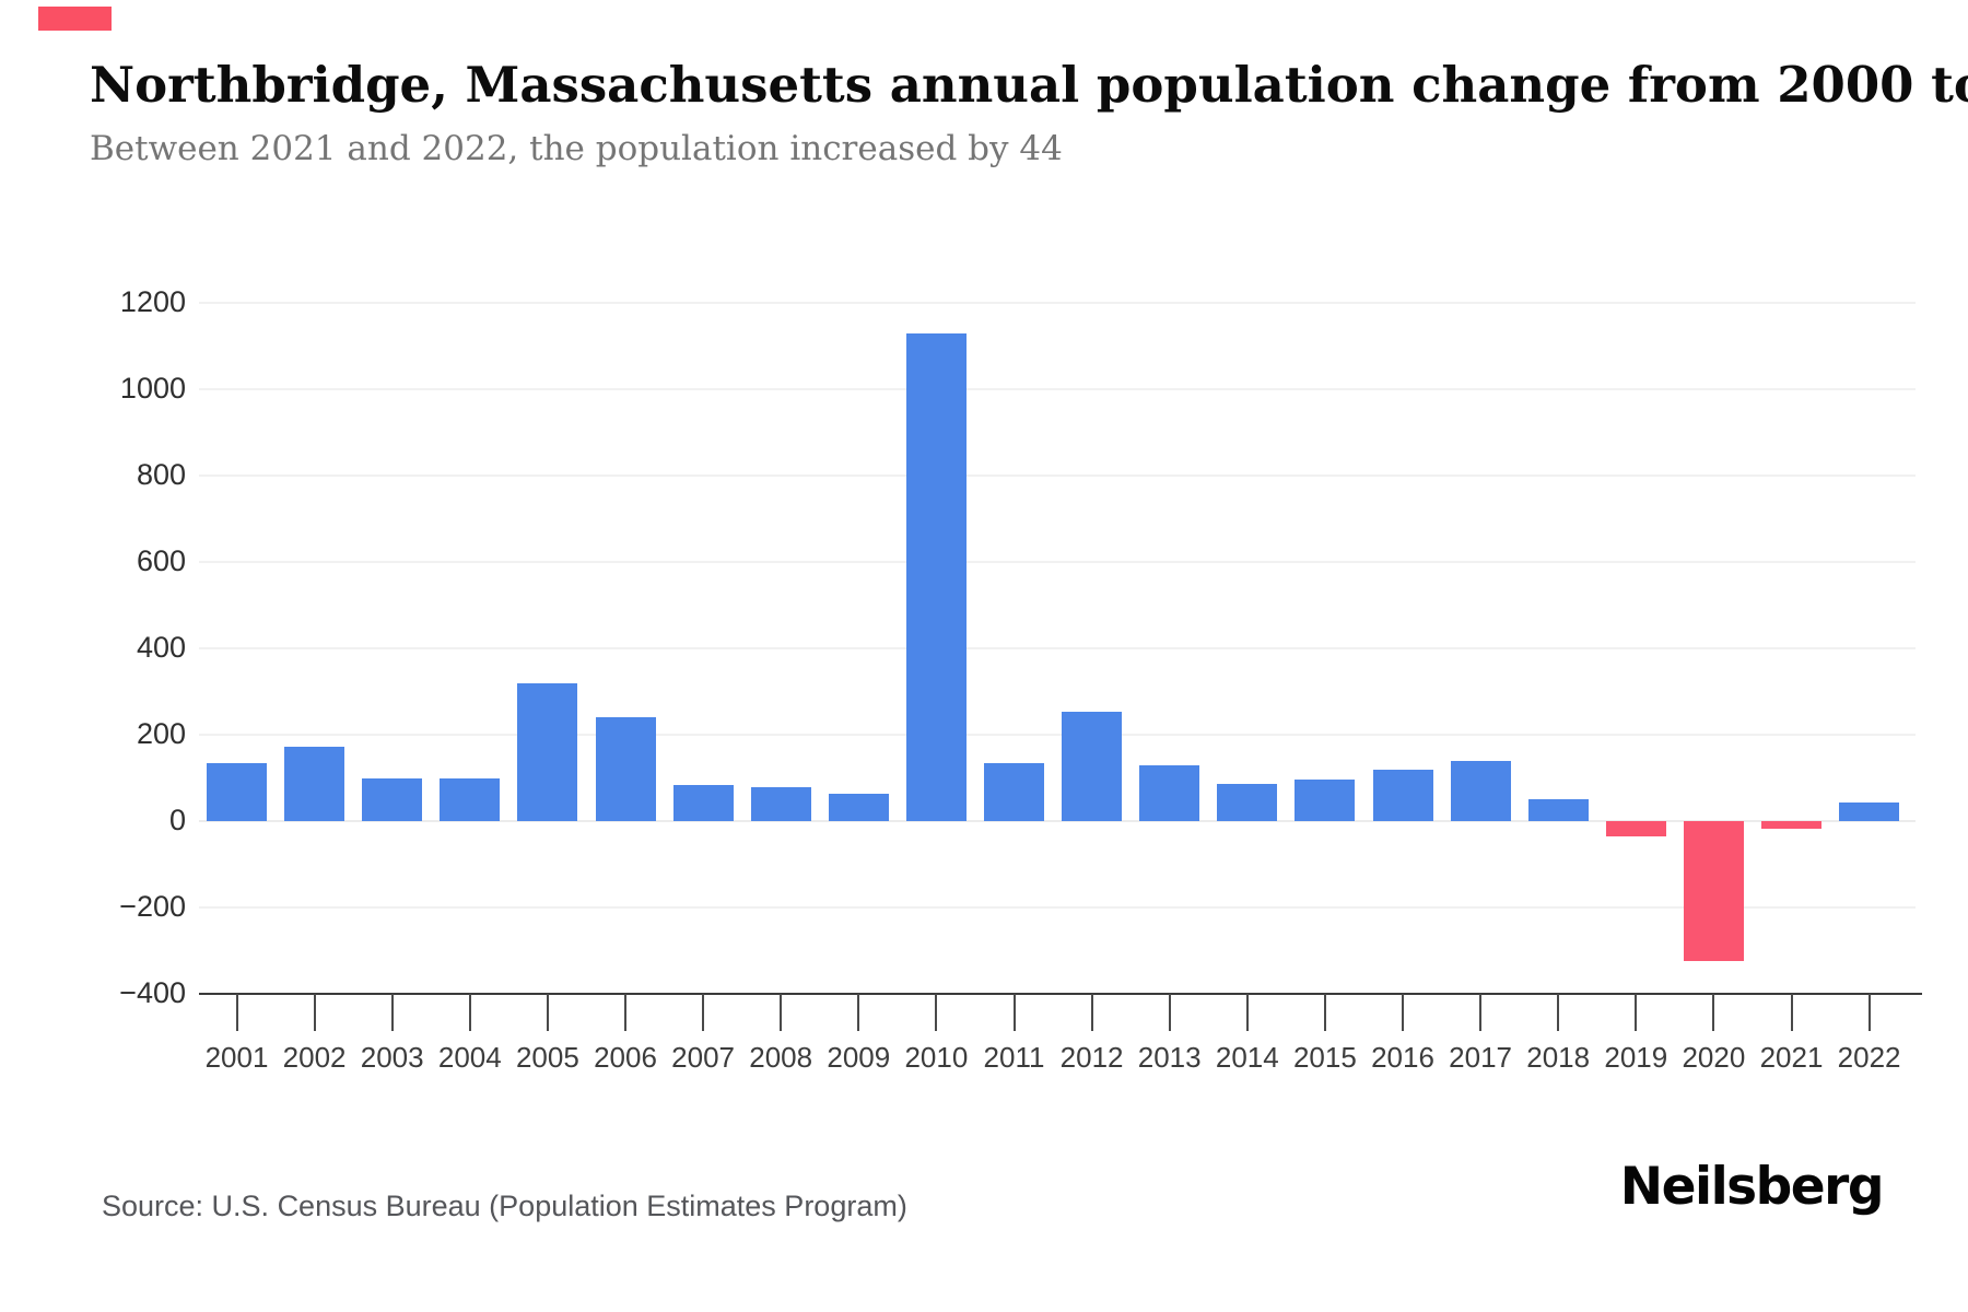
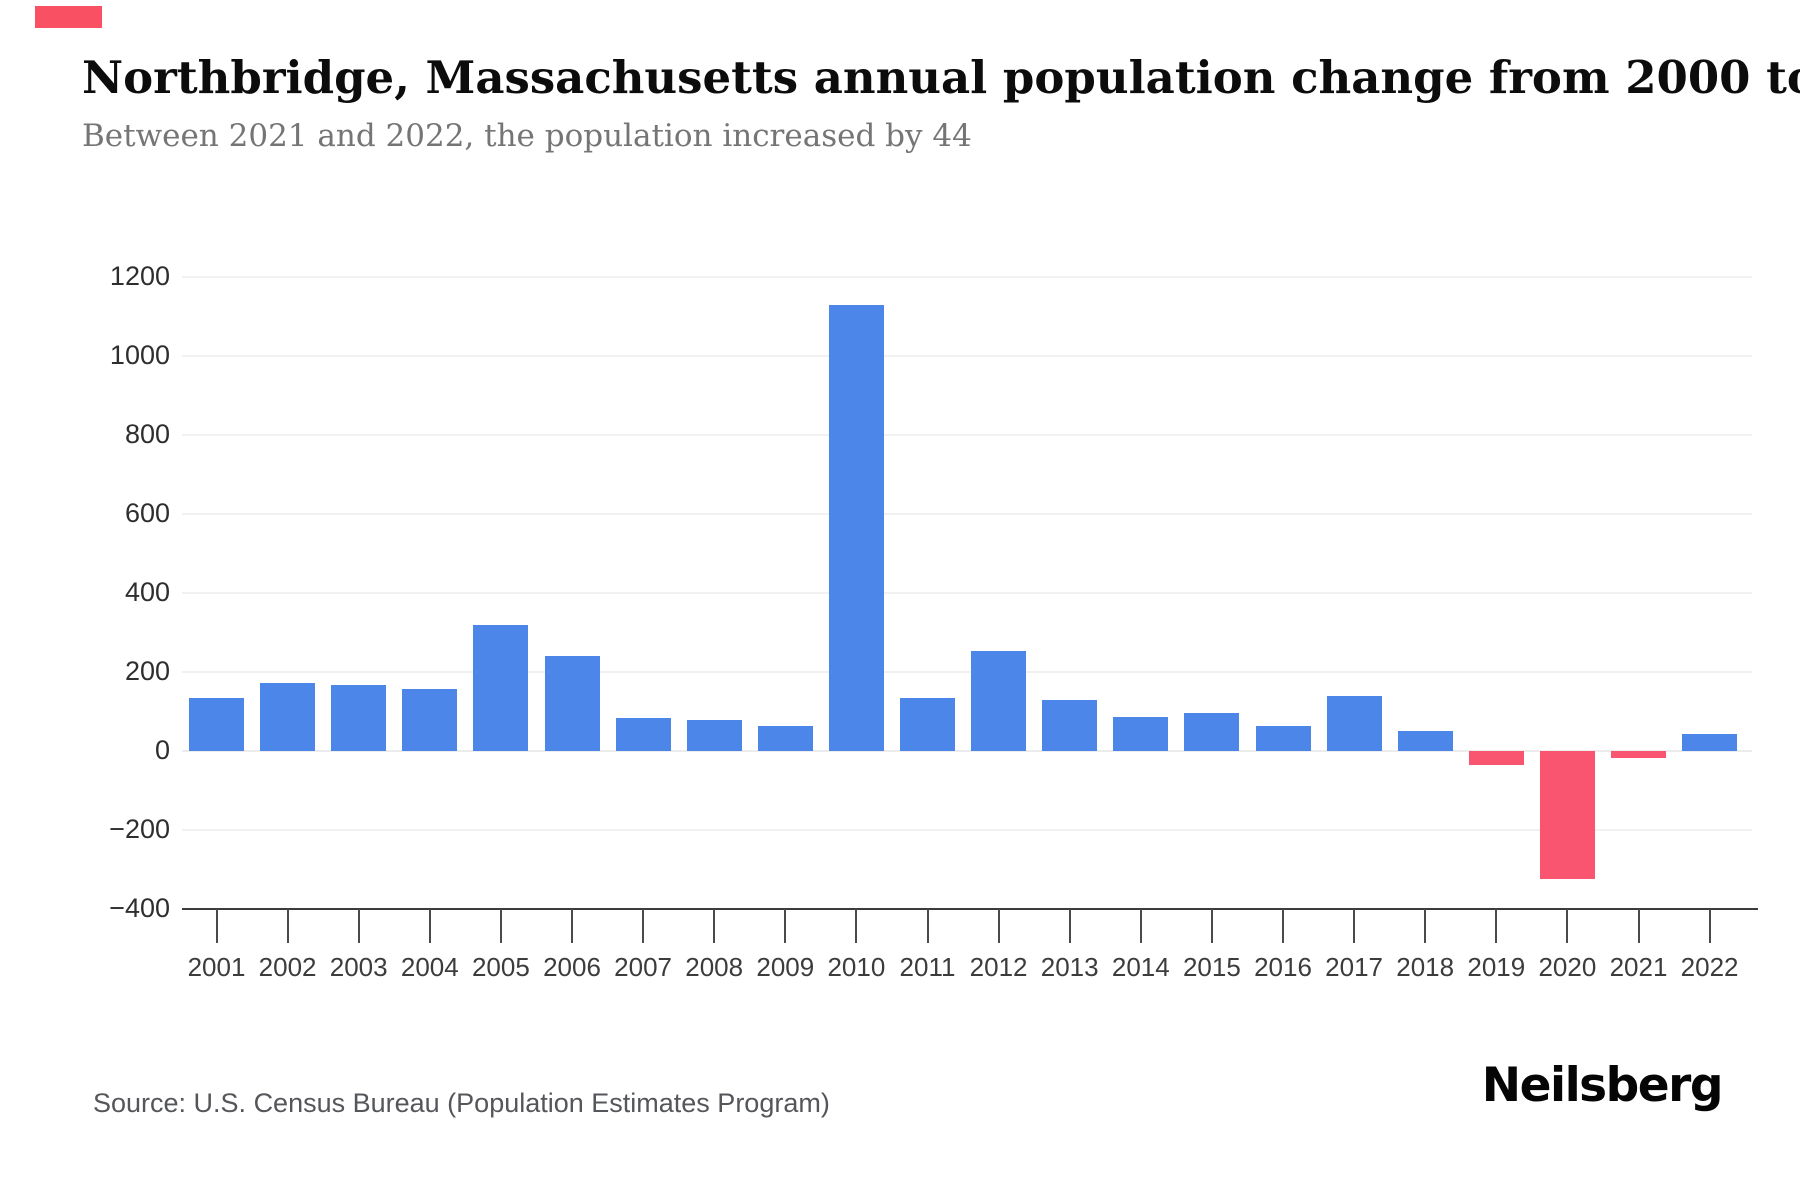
2003: 100 -> 170
2004: 100 -> 160
2016: 120 -> 60
